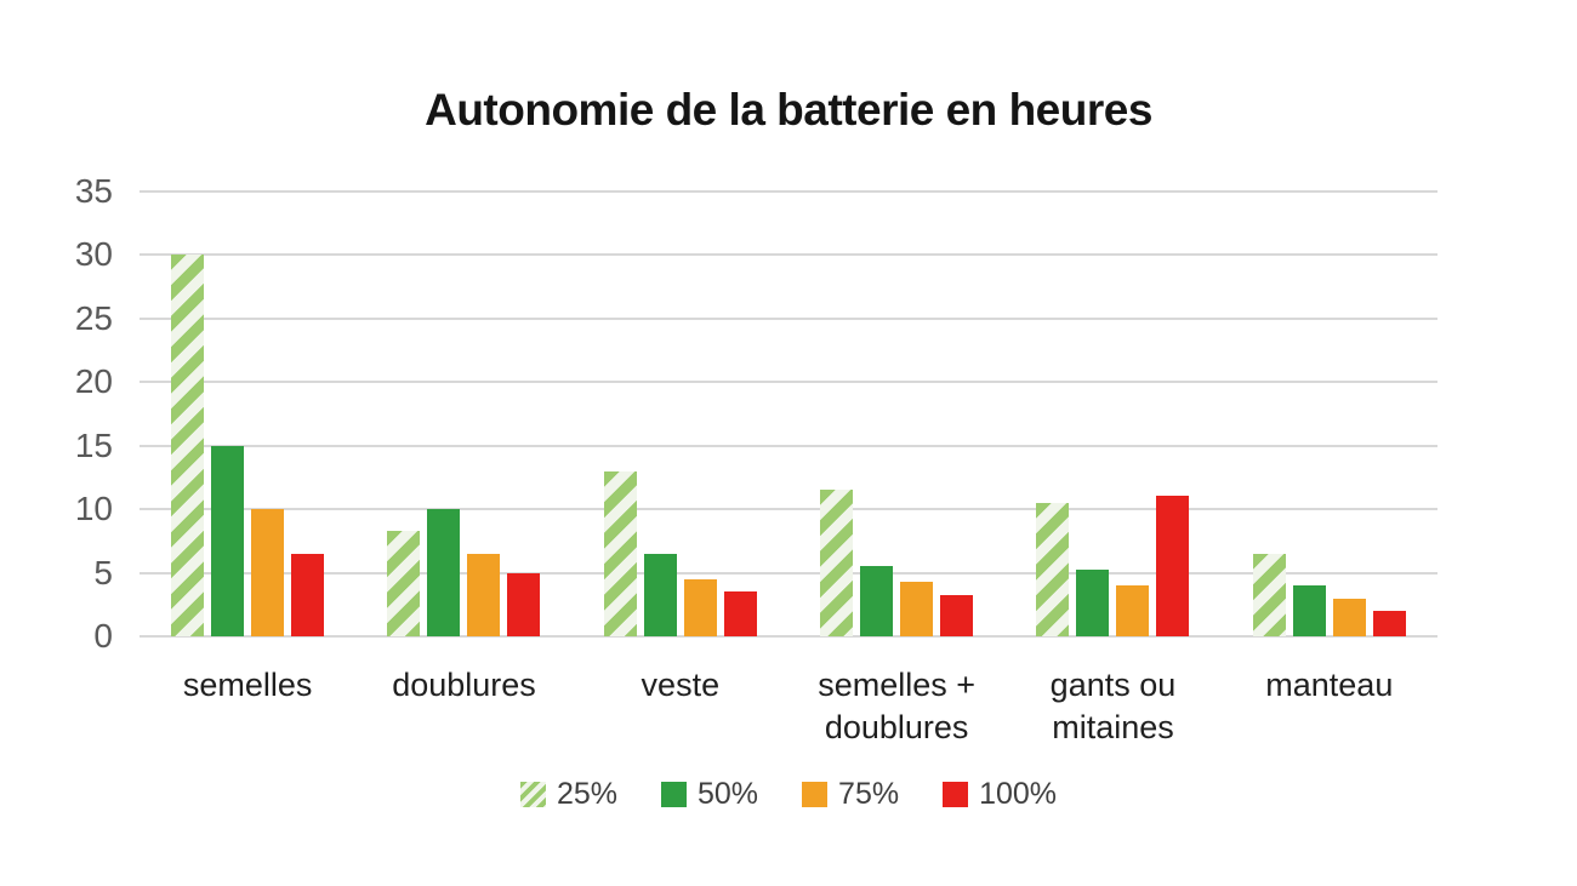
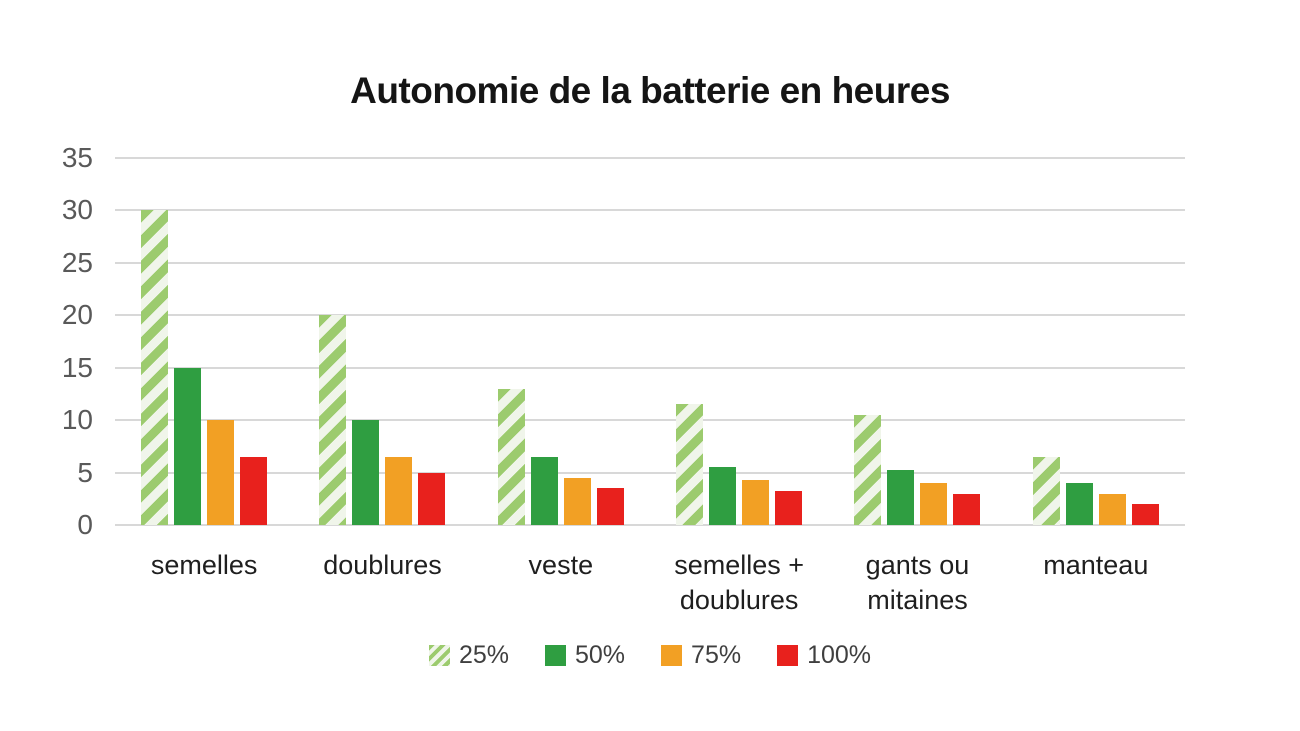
25%/doublures: 8.3 -> 20.0
100%/gants ou mitaines: 11.1 -> 3.0
